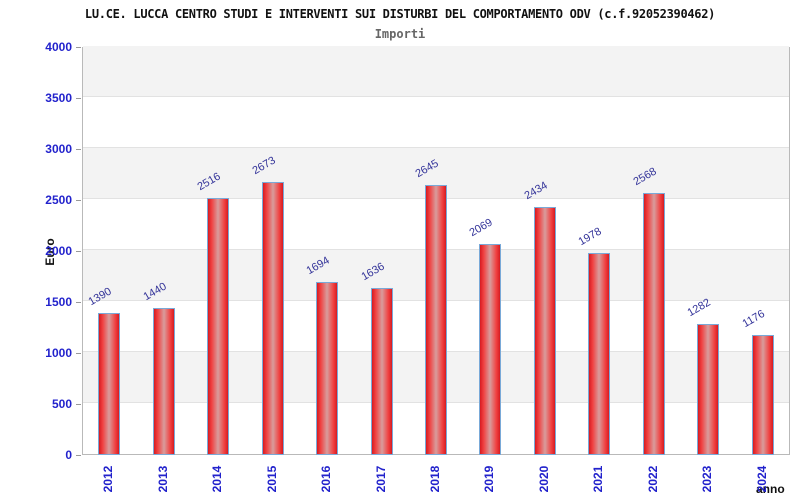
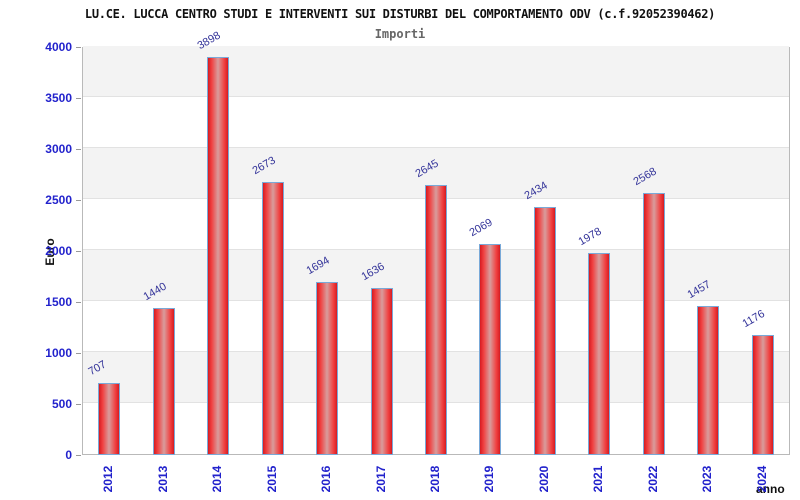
2012: 1390 -> 707
2014: 2516 -> 3898
2023: 1282 -> 1457
